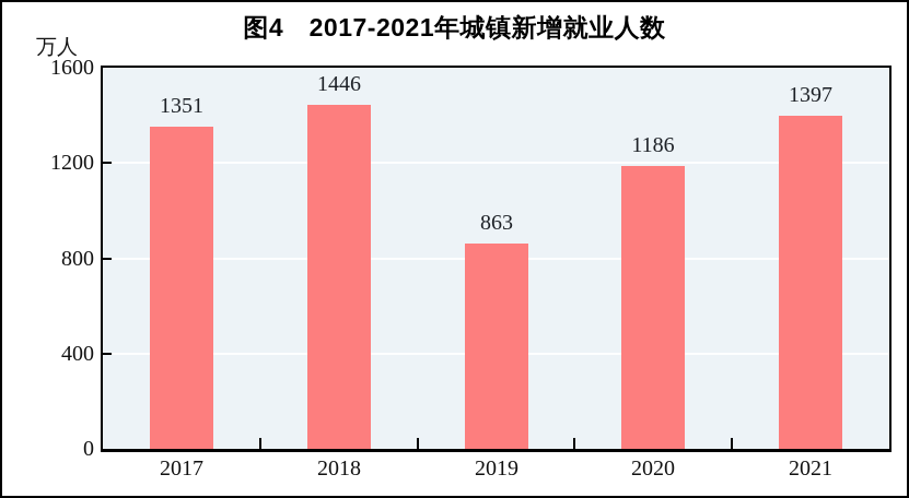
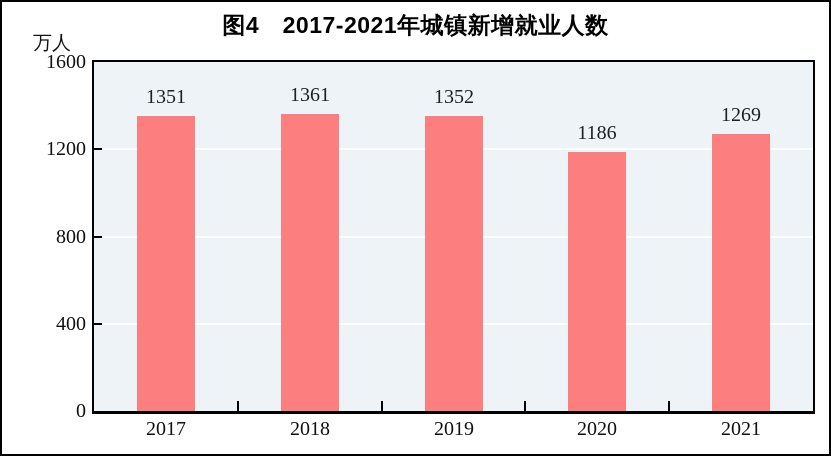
2018: 1446 -> 1361
2019: 863 -> 1352
2021: 1397 -> 1269
